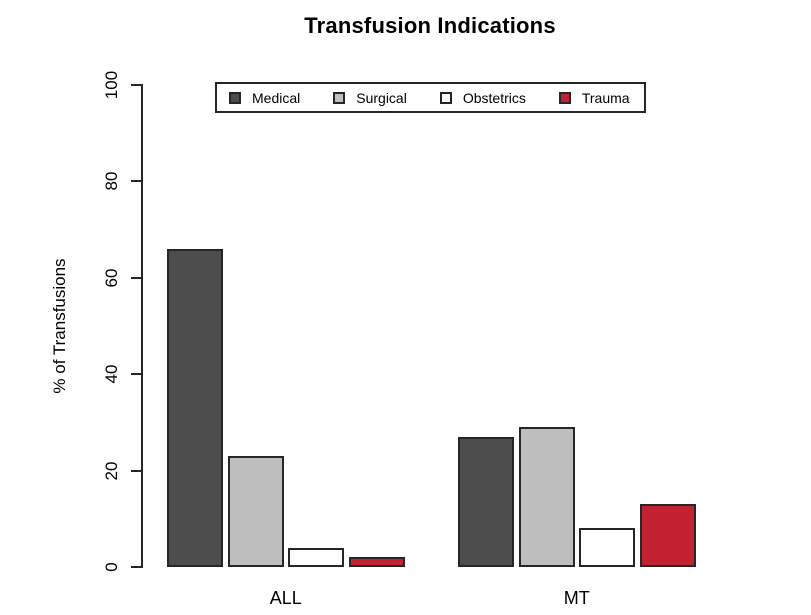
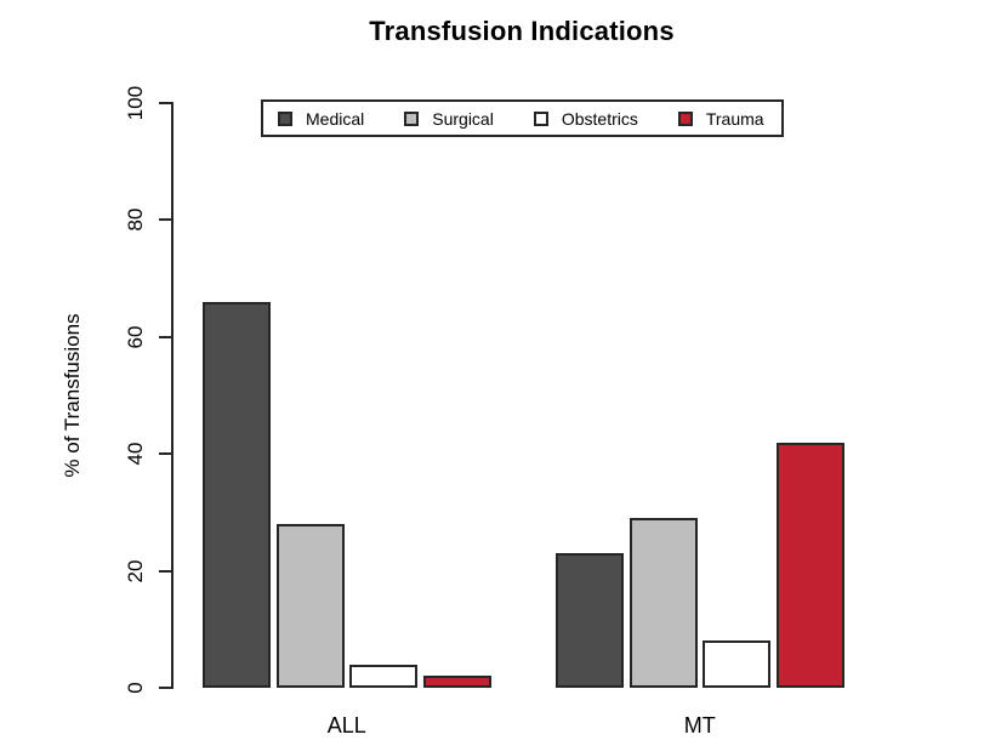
Surgical/ALL: 23 -> 28
Medical/MT: 27 -> 23
Trauma/MT: 13 -> 42
